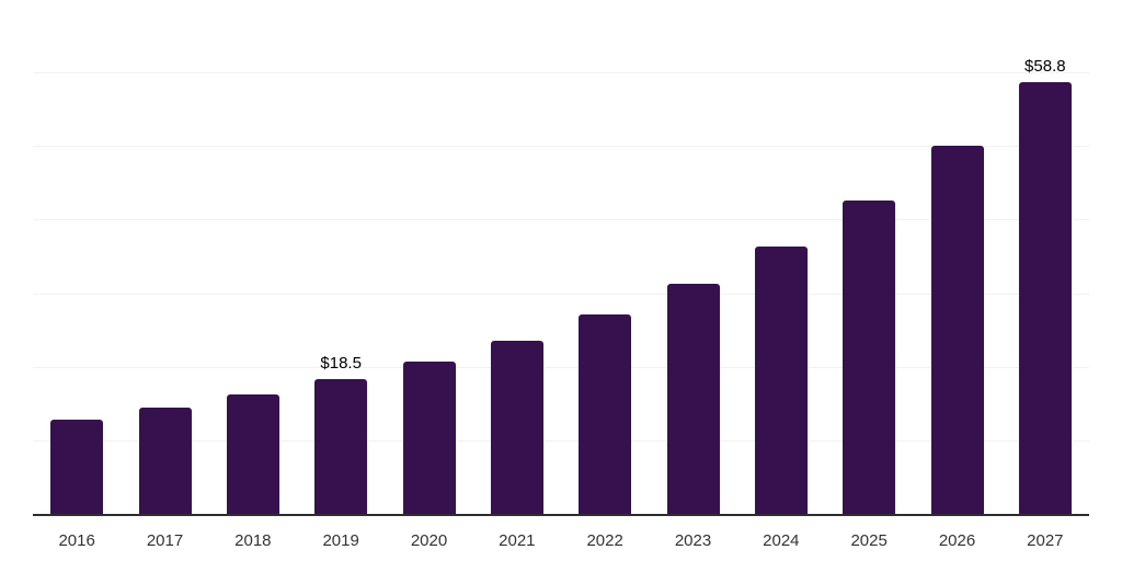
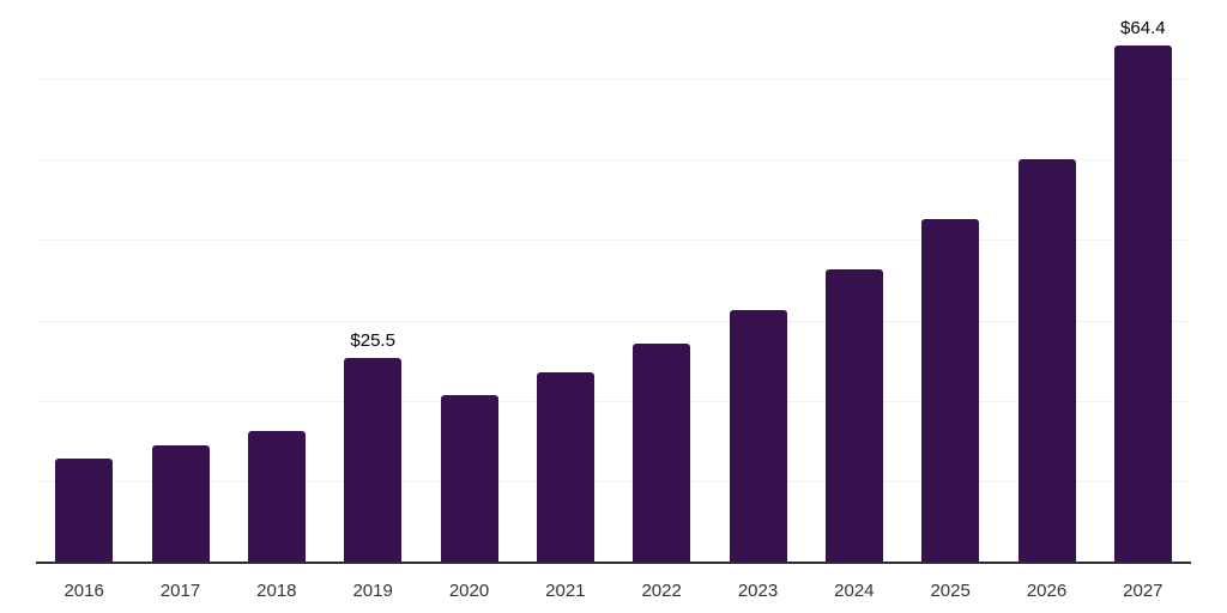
2019: $18.5 -> $25.5
2027: $58.8 -> $64.4
